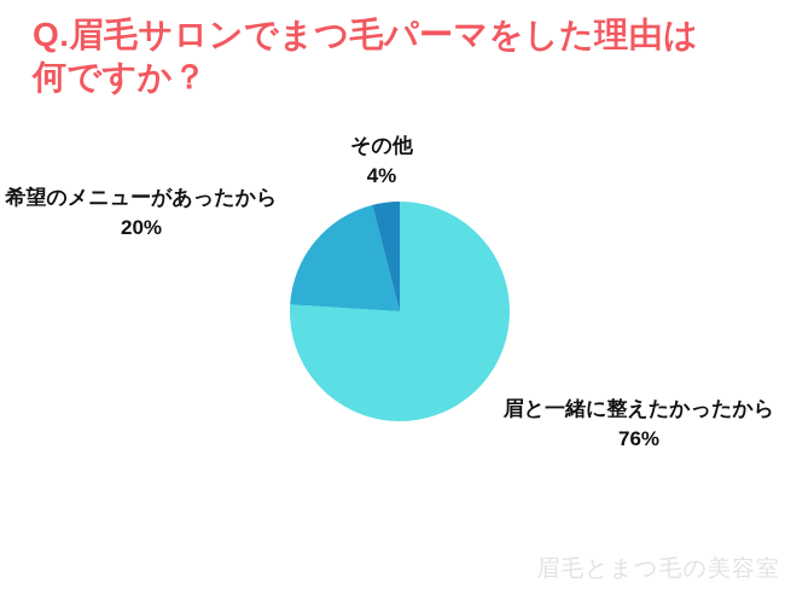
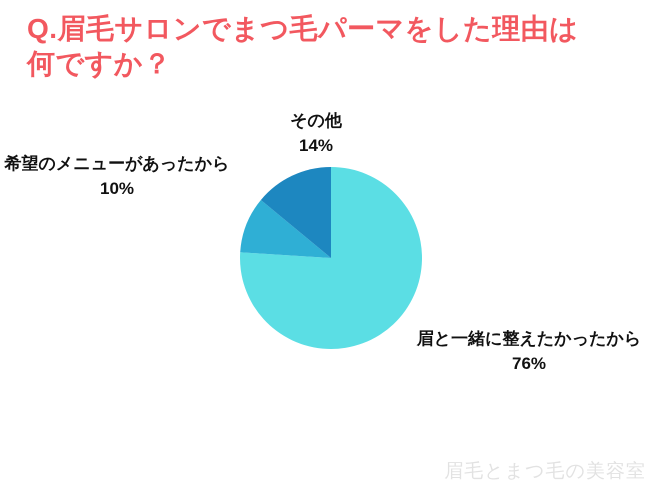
希望のメニューがあったから: 20% -> 10%
その他: 4% -> 14%
